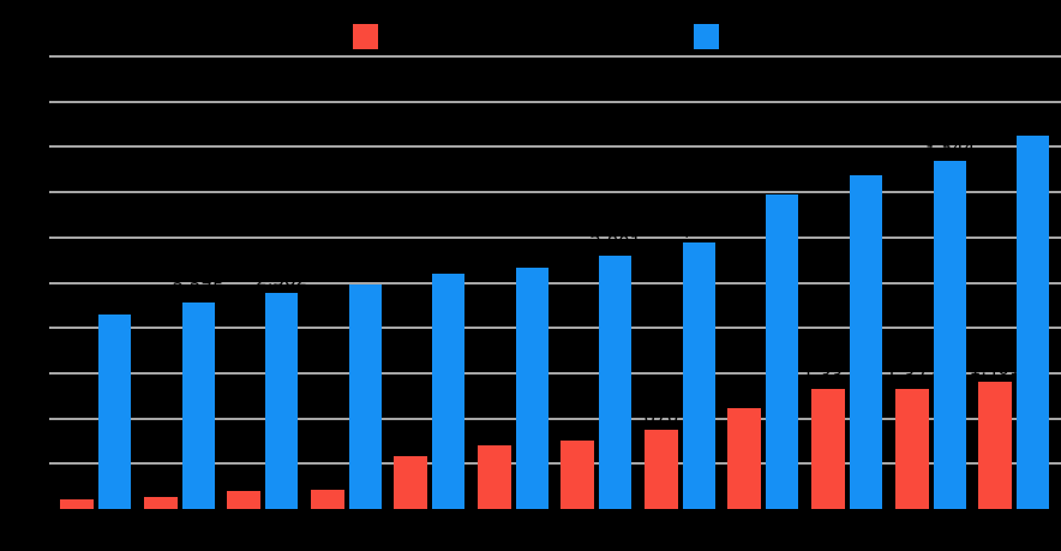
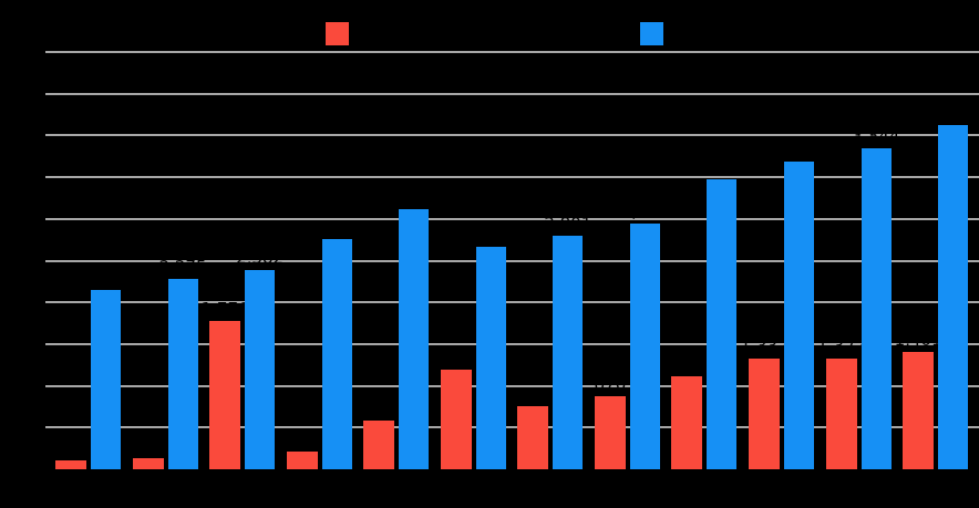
Series 1/2015: 203 -> 1,776
Series 2/2016: 2,484 -> 2,758
Series 2/2017: 2,600 -> 3,111
Series 1/2018: 702 -> 1,192
